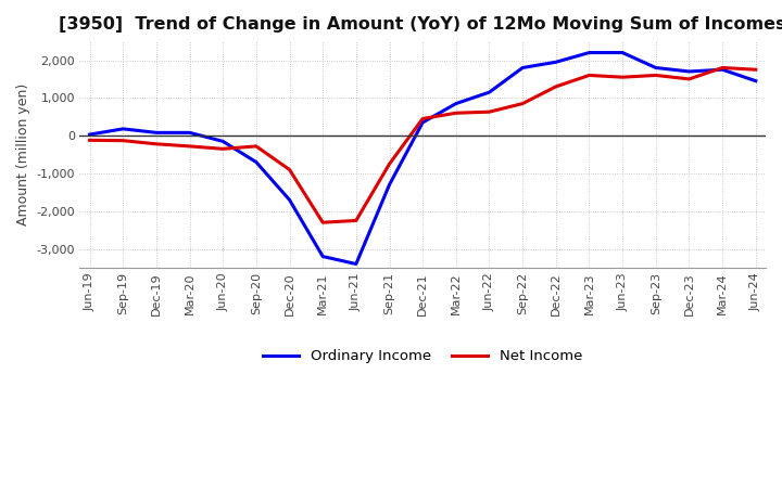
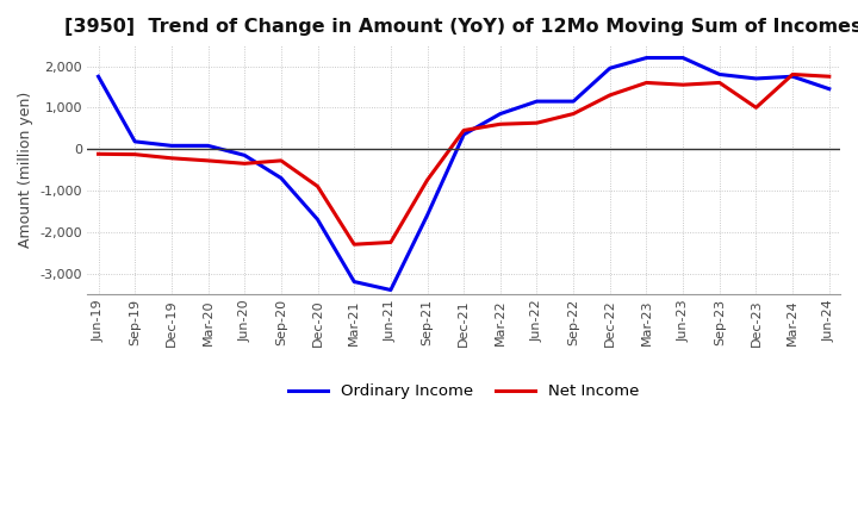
Ordinary Income/Jun-19: 30 -> 1,750
Ordinary Income/Sep-21: -1,300 -> -1,600
Ordinary Income/Sep-22: 1,800 -> 1,150
Net Income/Dec-23: 1,500 -> 1,000
